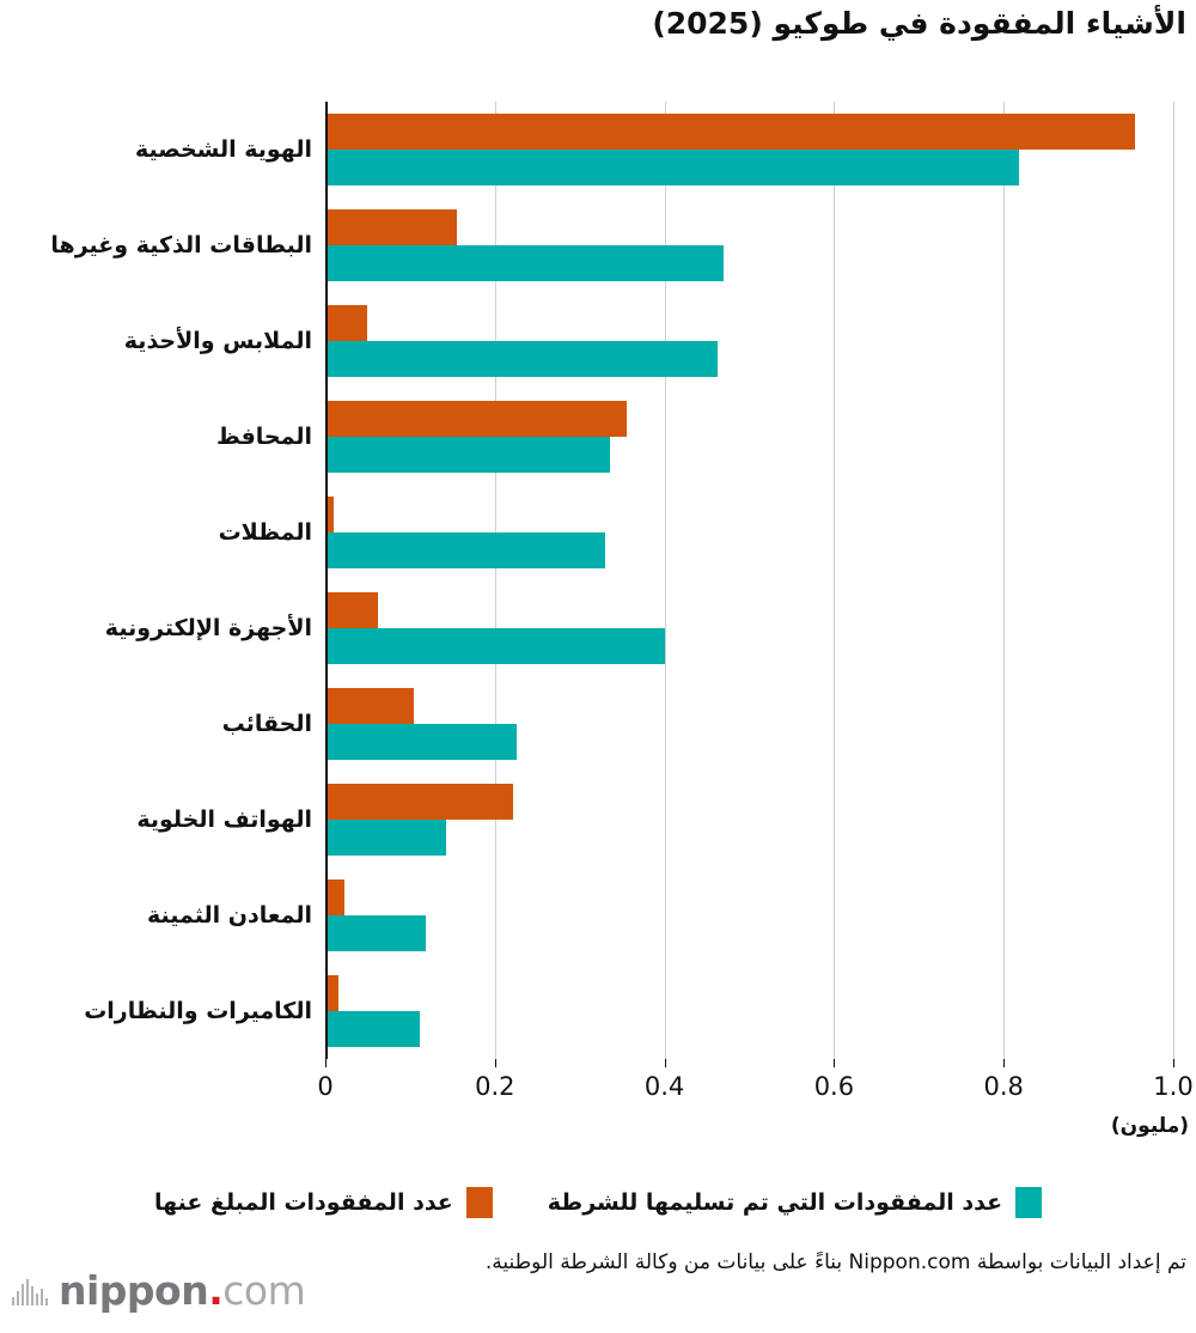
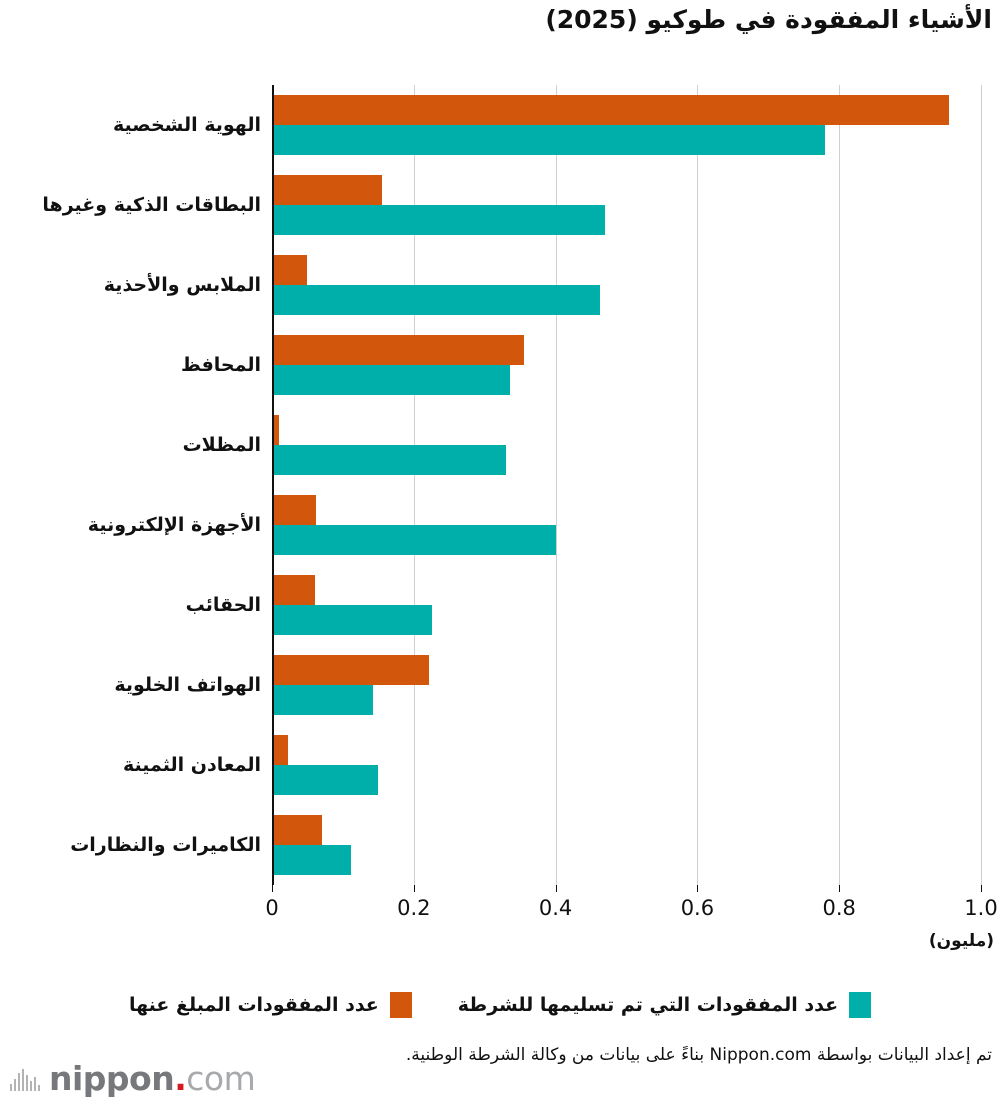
عدد المفقودات التي تم تسليمها للشرطة/الهوية الشخصية: 0.82 -> 0.78
عدد المفقودات المبلغ عنها/الحقائب: 0.10 -> 0.06
عدد المفقودات التي تم تسليمها للشرطة/المعادن الثمينة: 0.12 -> 0.15
عدد المفقودات المبلغ عنها/الكاميرات والنظارات: 0.02 -> 0.07
